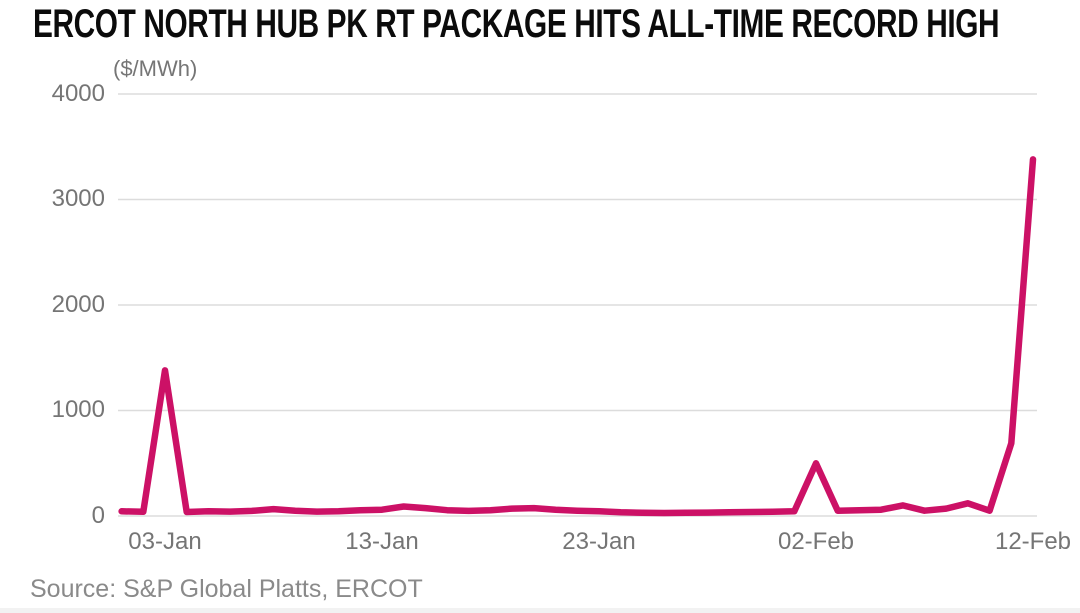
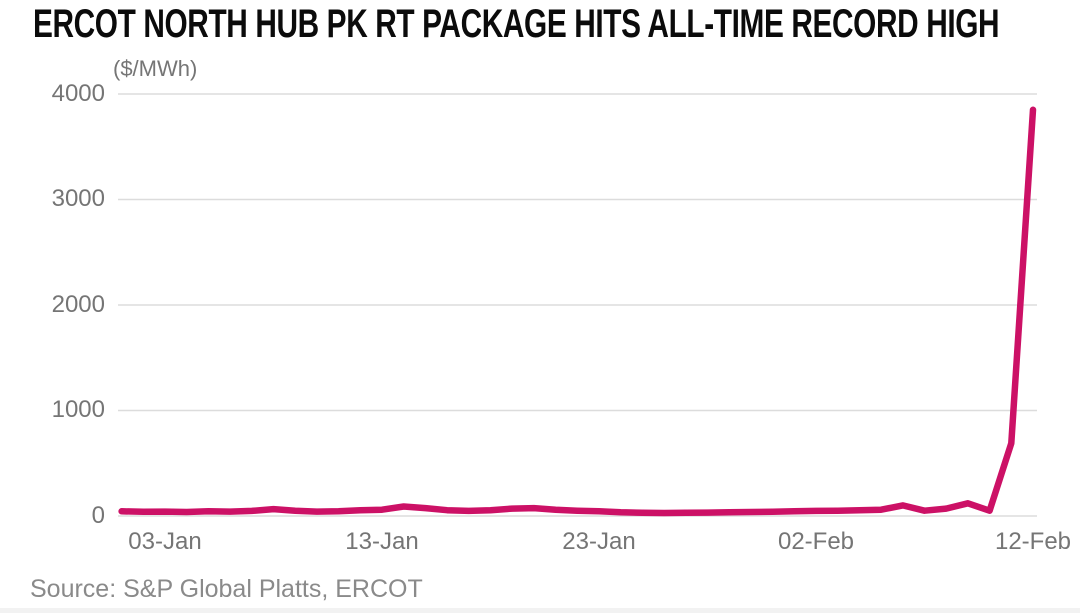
03-Jan: 1380 -> 40
02-Feb: 500 -> 50
12-Feb: 3380 -> 3850
